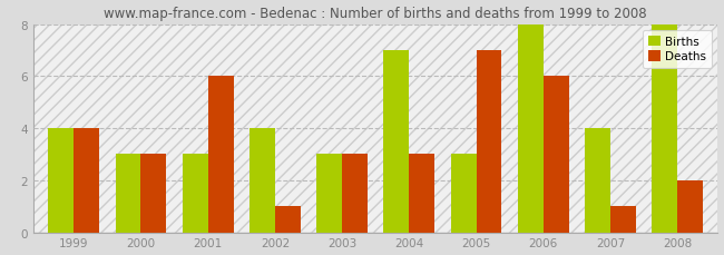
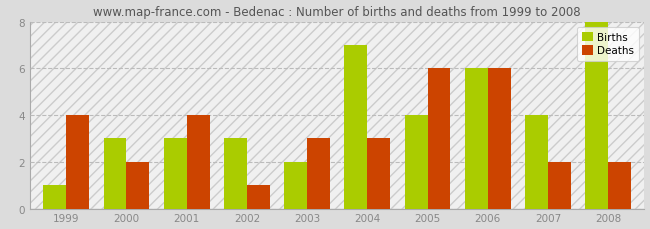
Births/1999: 4 -> 1
Deaths/2000: 3 -> 2
Deaths/2001: 6 -> 4
Births/2002: 4 -> 3
Births/2003: 3 -> 2
Births/2005: 3 -> 4
Deaths/2005: 7 -> 6
Births/2006: 8 -> 6
Deaths/2007: 1 -> 2
